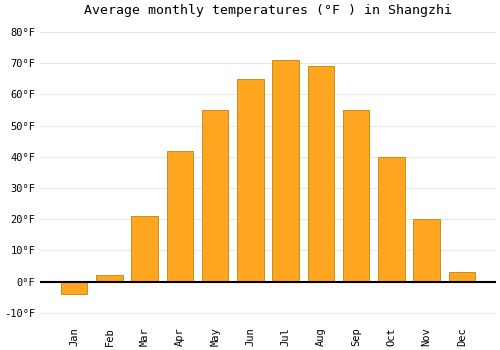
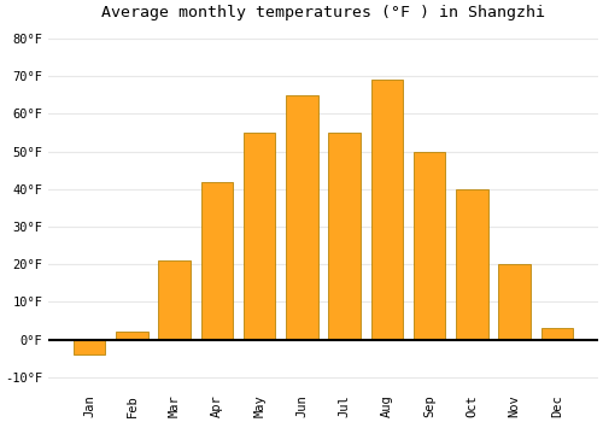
Jul: 71°F -> 55°F
Sep: 55°F -> 50°F
